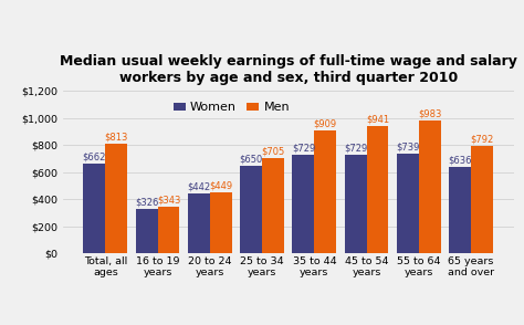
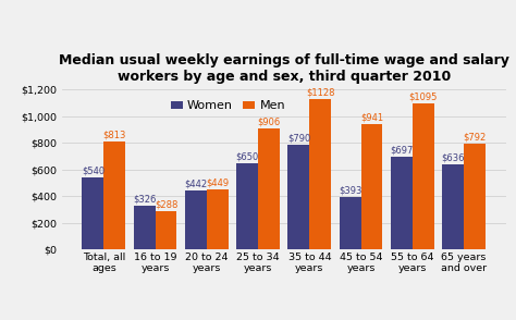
Women/Total, all ages: $662 -> $540
Men/16 to 19 years: $343 -> $288
Men/25 to 34 years: $705 -> $906
Women/35 to 44 years: $729 -> $790
Men/35 to 44 years: $909 -> $1128
Women/45 to 54 years: $729 -> $393
Women/55 to 64 years: $739 -> $697
Men/55 to 64 years: $983 -> $1095
